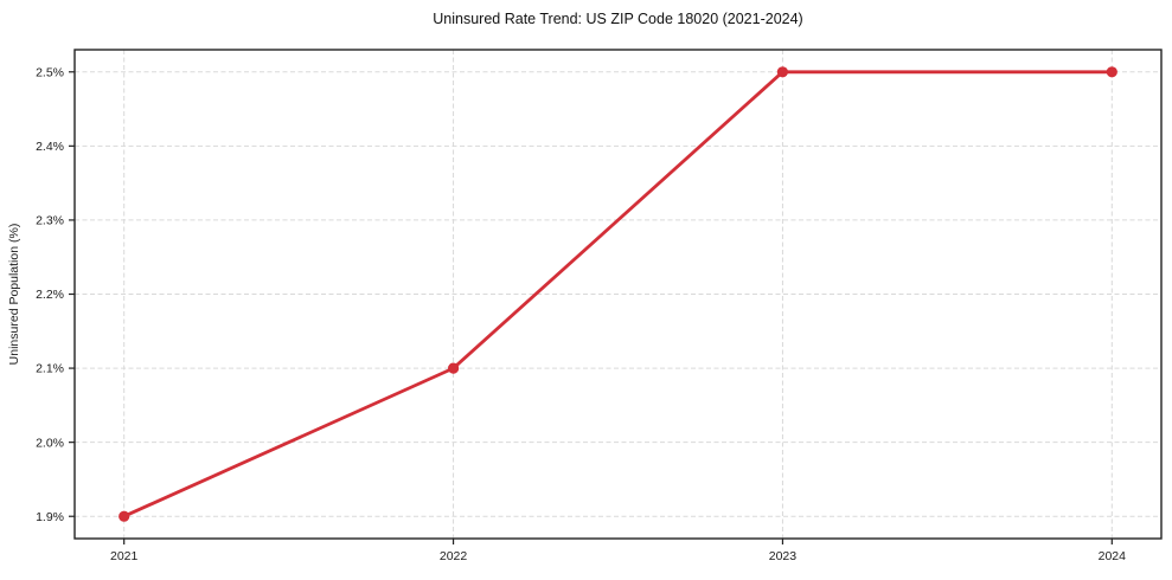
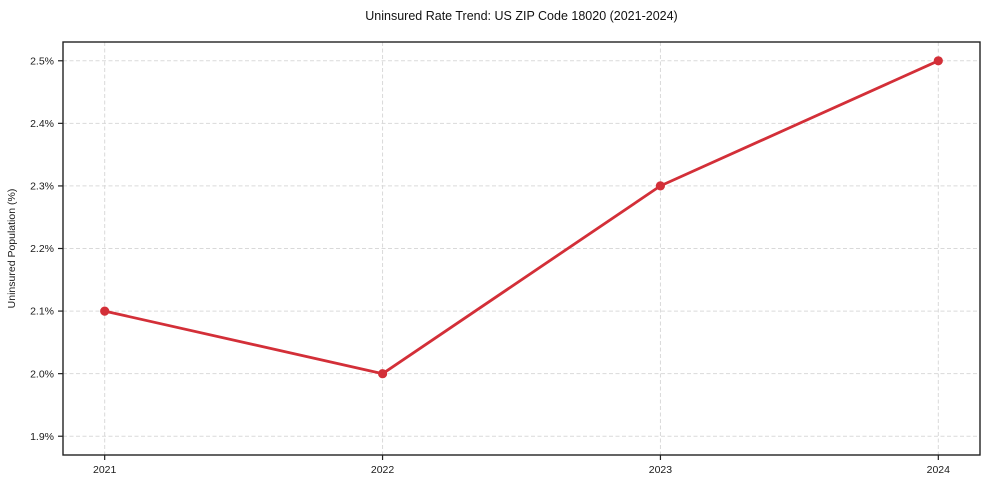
2021: 1.9% -> 2.1%
2022: 2.1% -> 2.0%
2023: 2.5% -> 2.3%
